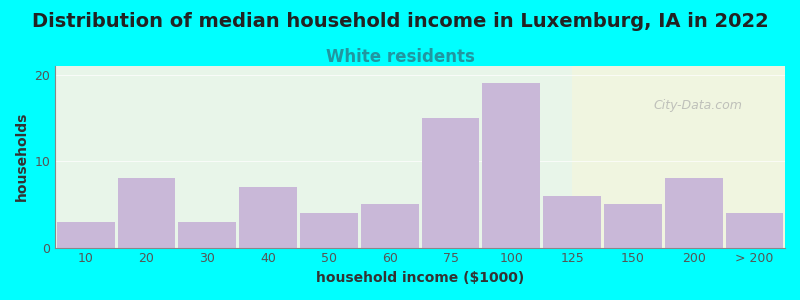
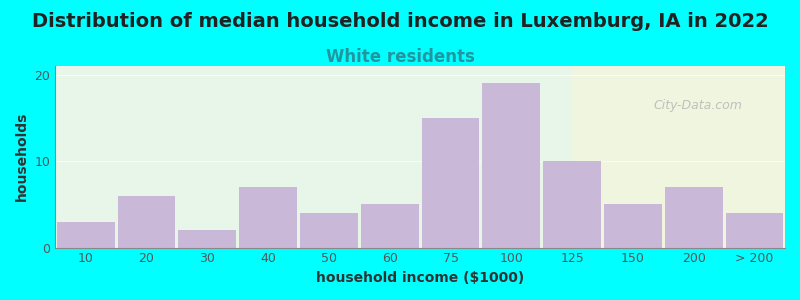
20: 8 -> 6
30: 3 -> 2
125: 6 -> 10
200: 8 -> 7
